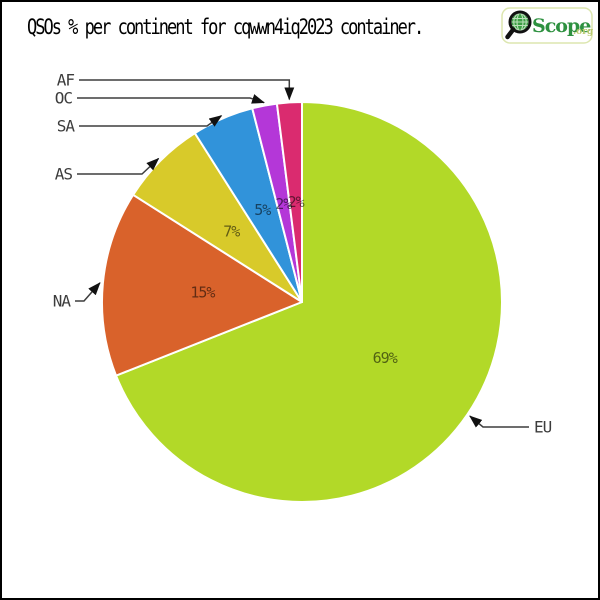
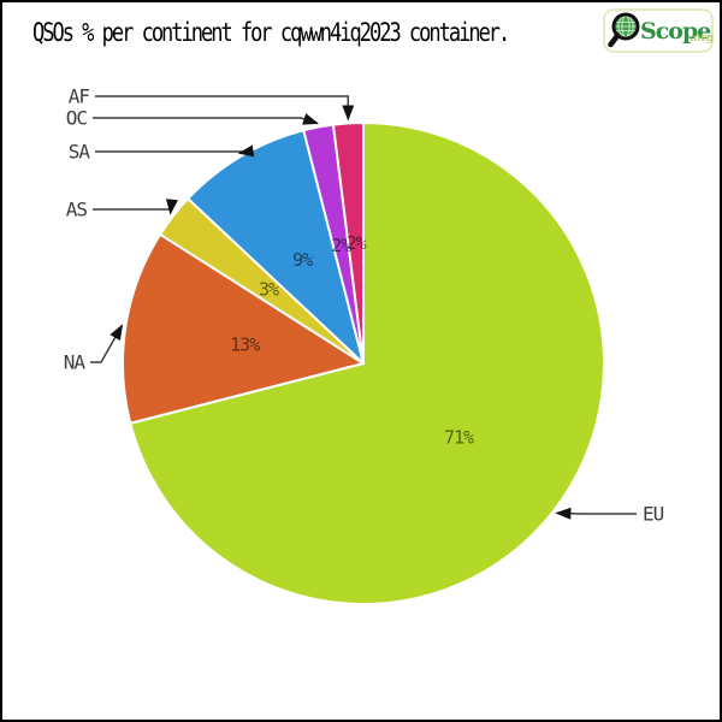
EU: 69% -> 71%
NA: 15% -> 13%
AS: 7% -> 3%
SA: 5% -> 9%
